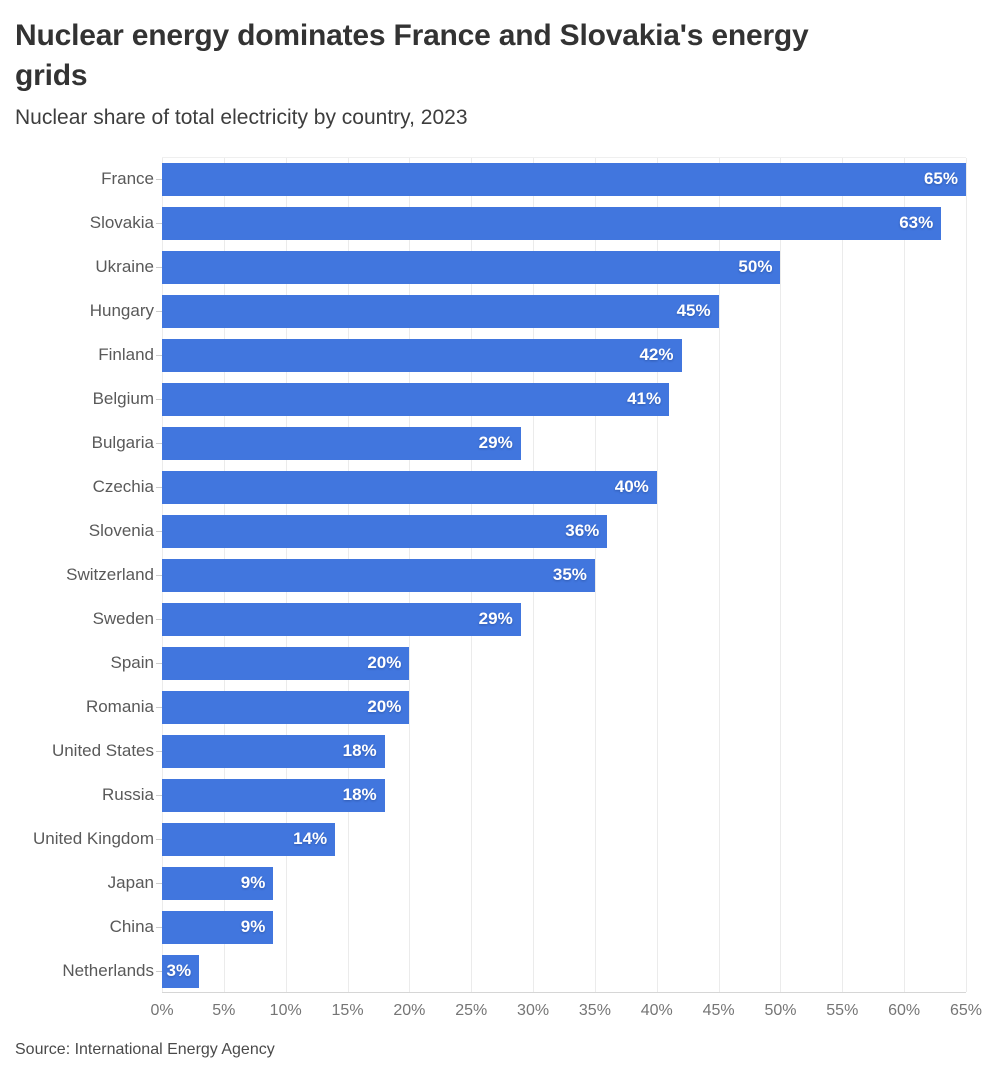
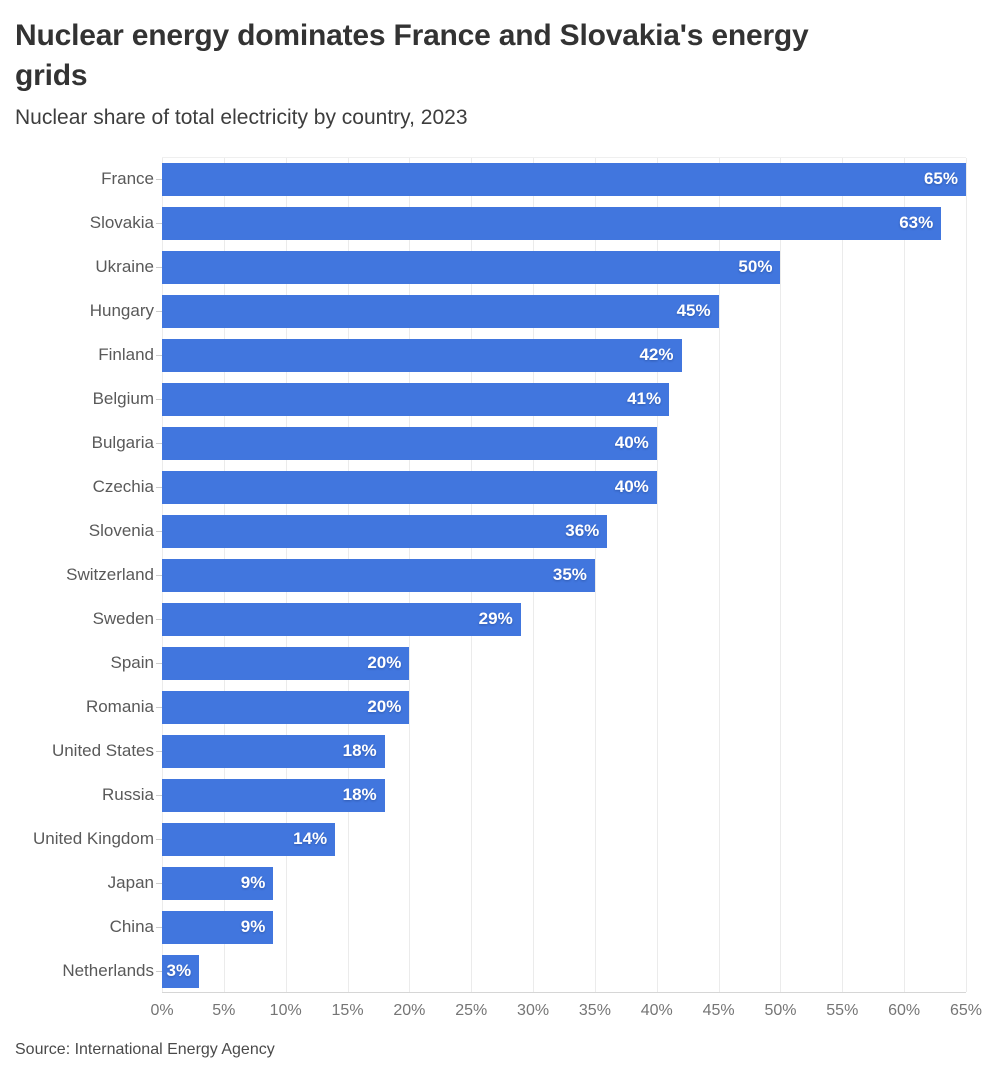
Bulgaria: 29% -> 40%
